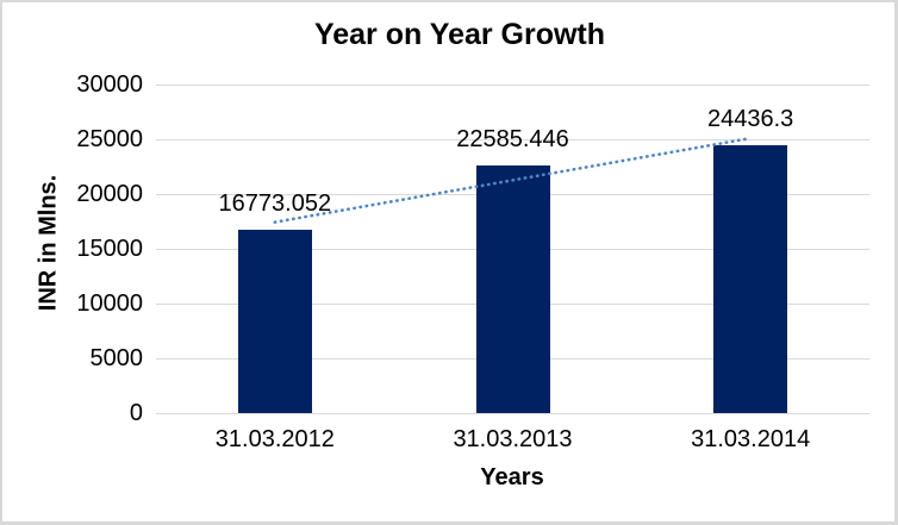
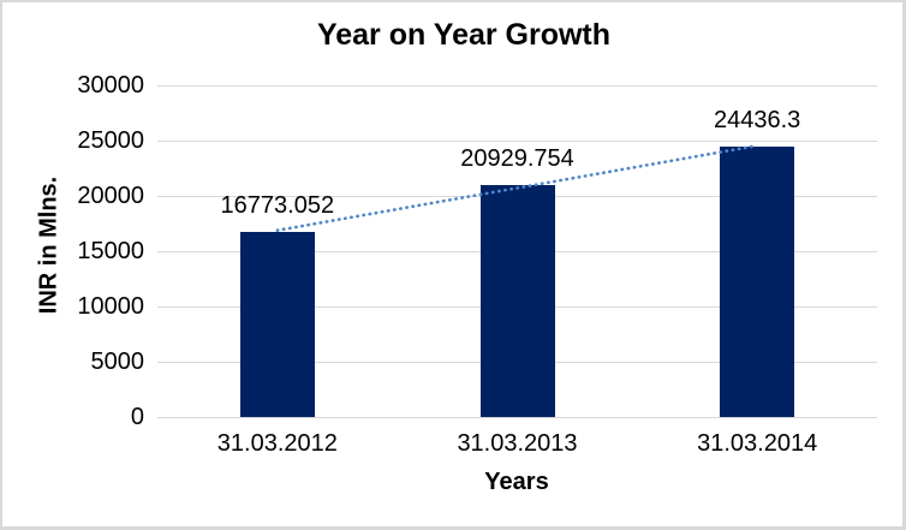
31.03.2013: 22585.446 -> 20929.754
